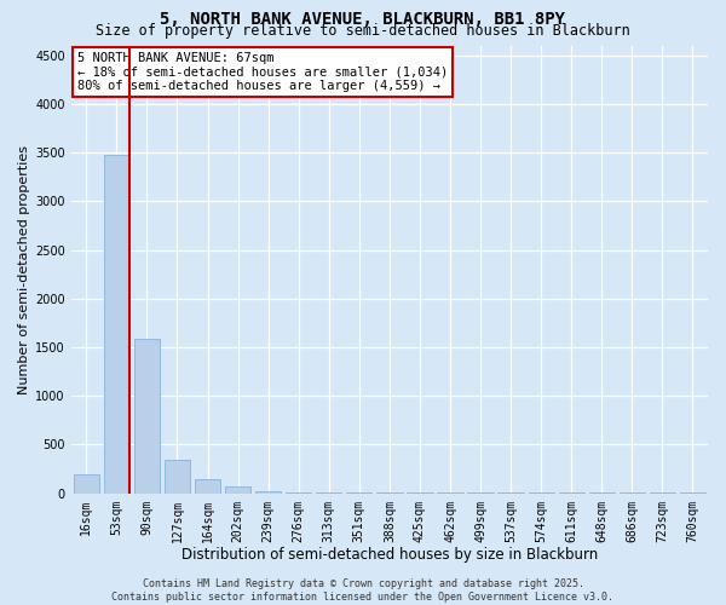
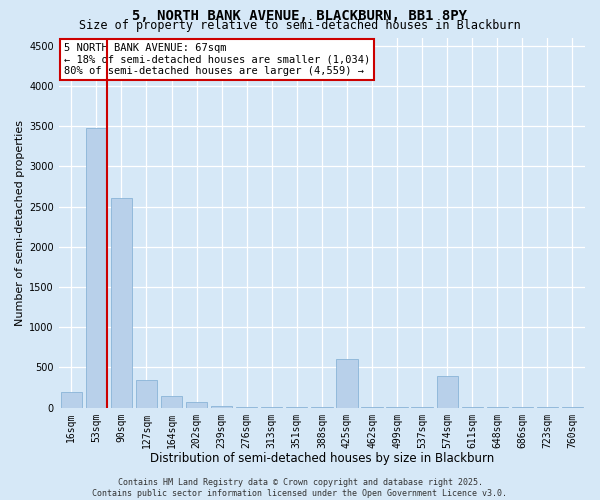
90sqm: 1590 -> 2600
425sqm: 0 -> 600
574sqm: 0 -> 400
